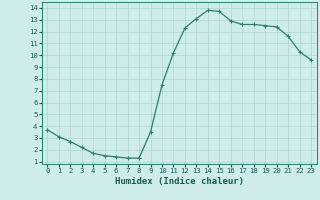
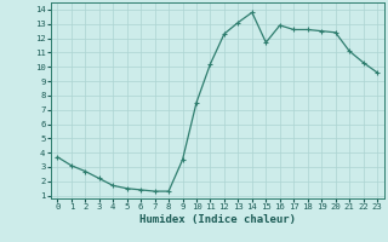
15: 13.7 -> 11.7
21: 11.6 -> 11.1
